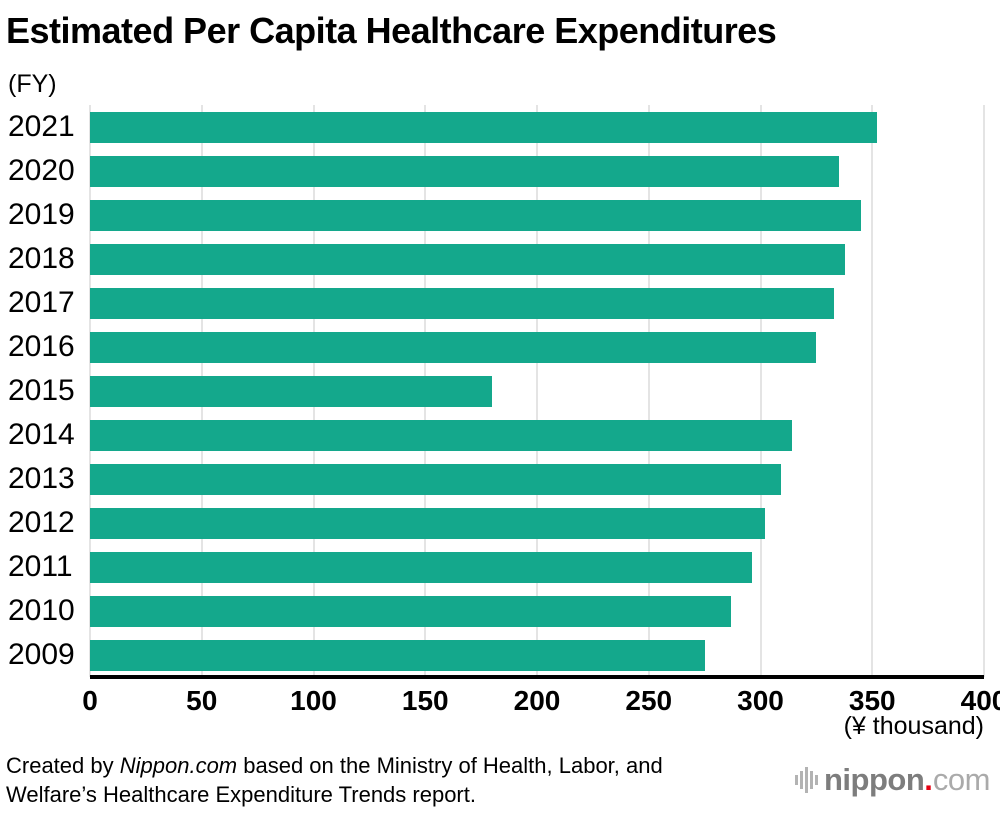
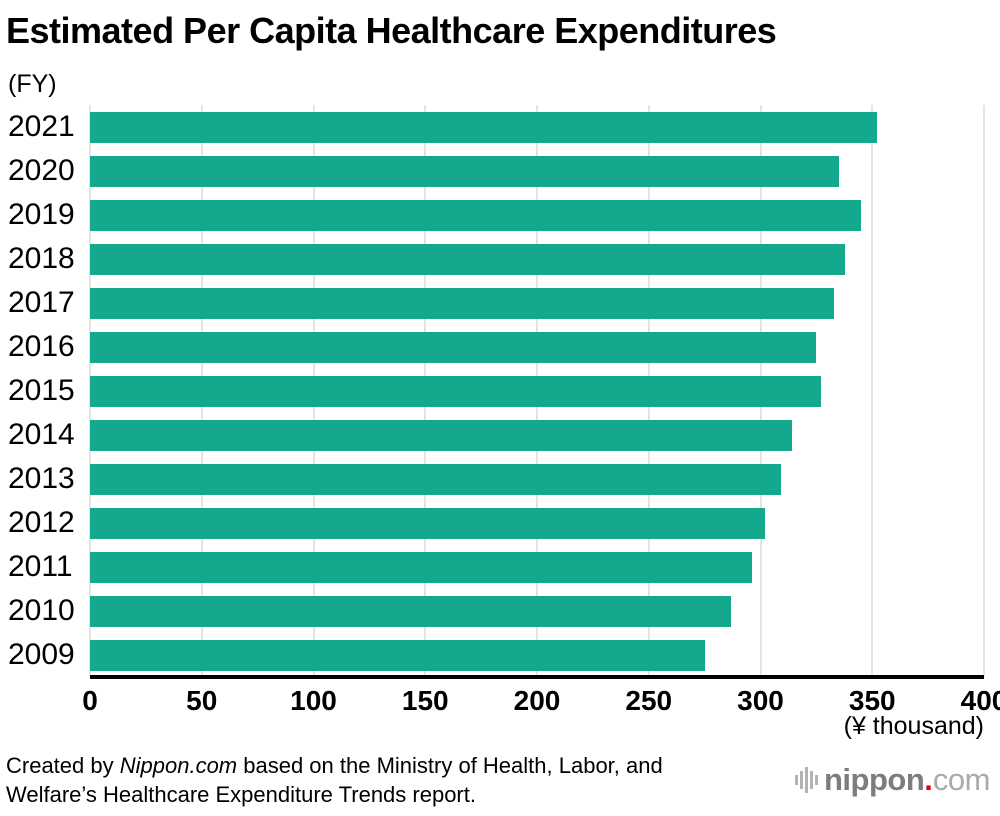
2015: 180 -> 327
